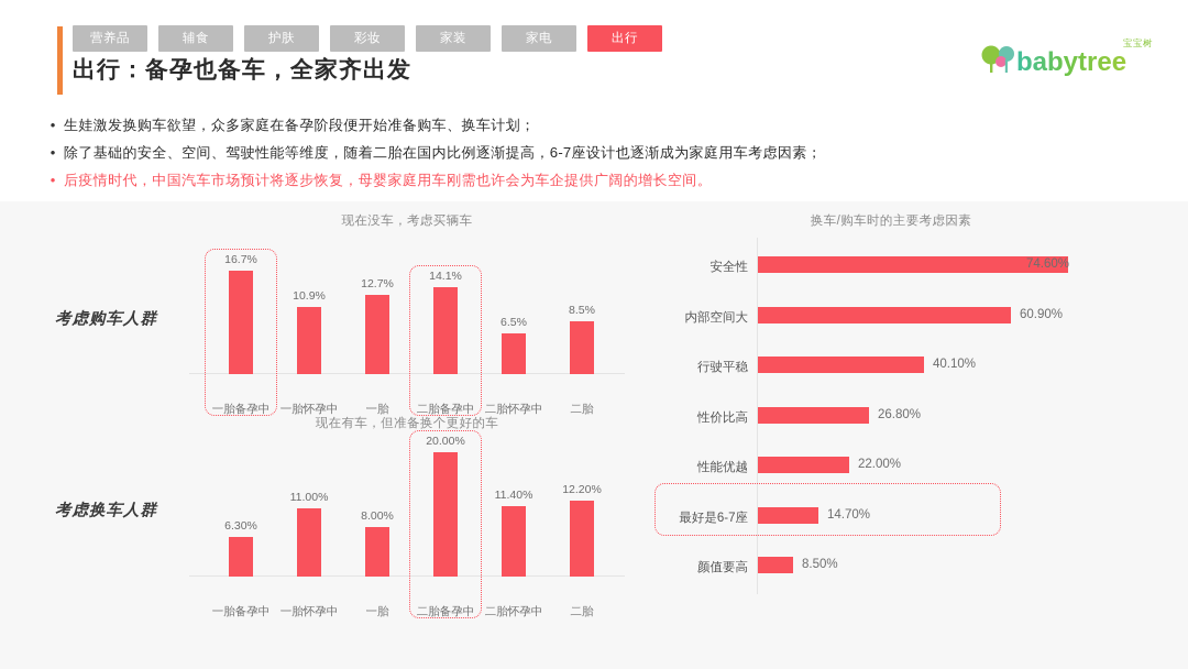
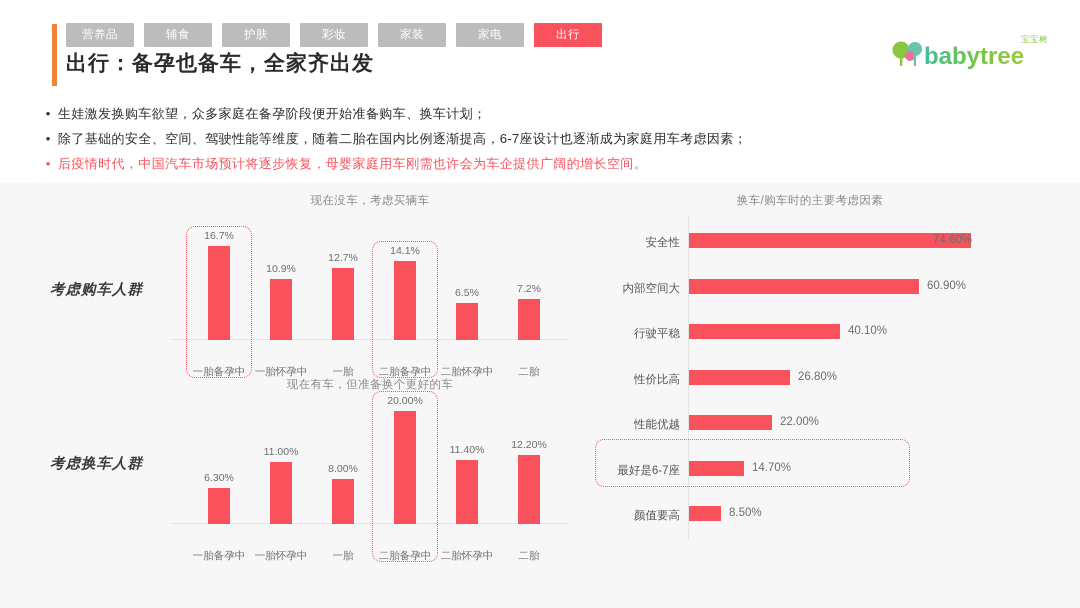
现在没车，考虑买辆车/二胎: 8.5% -> 7.2%
